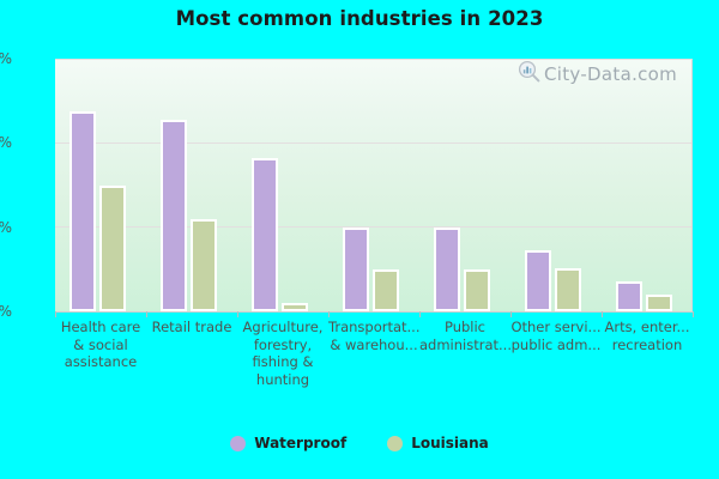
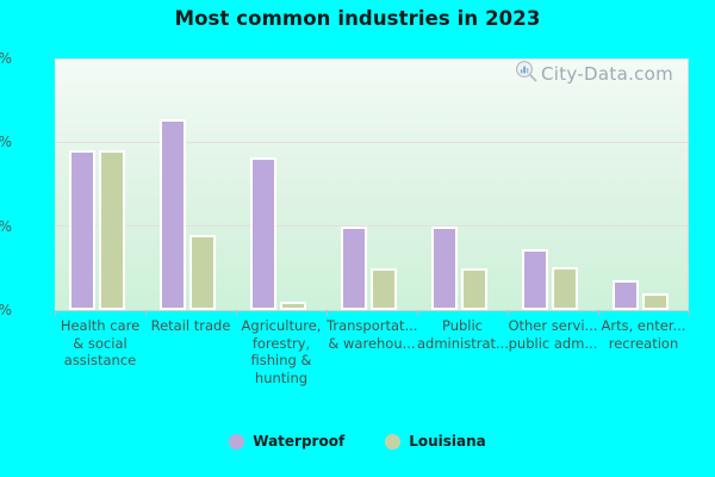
Waterproof/Health care & social assistance: 24% -> 19%
Louisiana/Health care & social assistance: 15% -> 19%
Louisiana/Retail trade: 11% -> 9%
